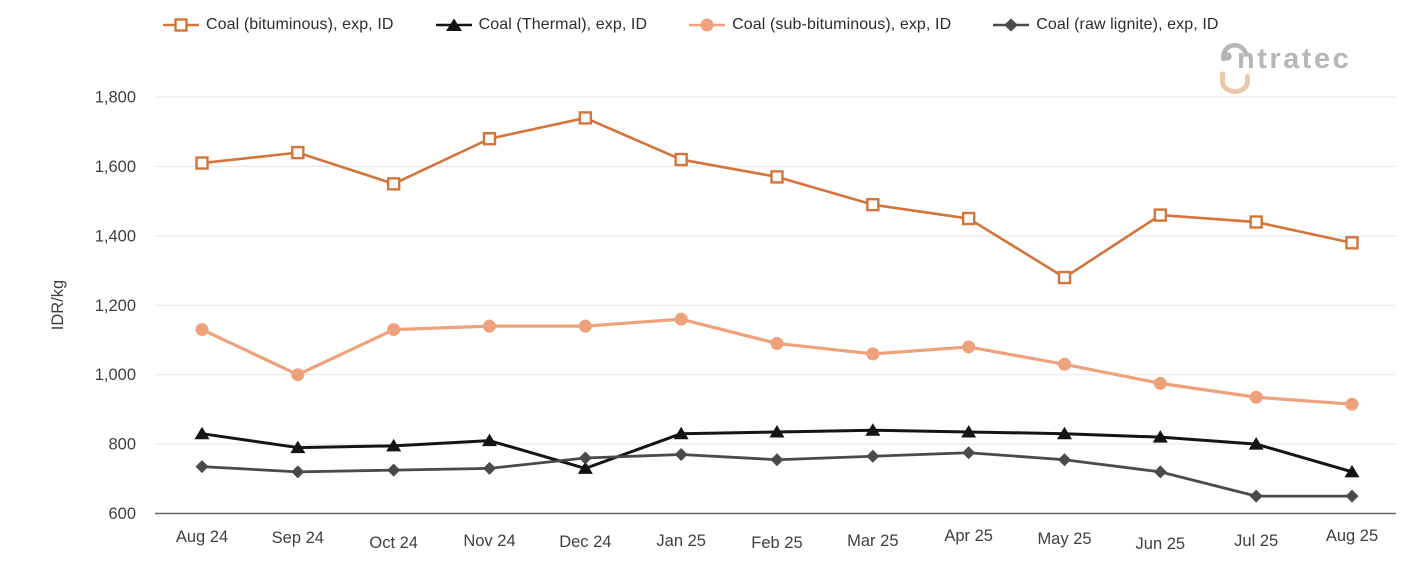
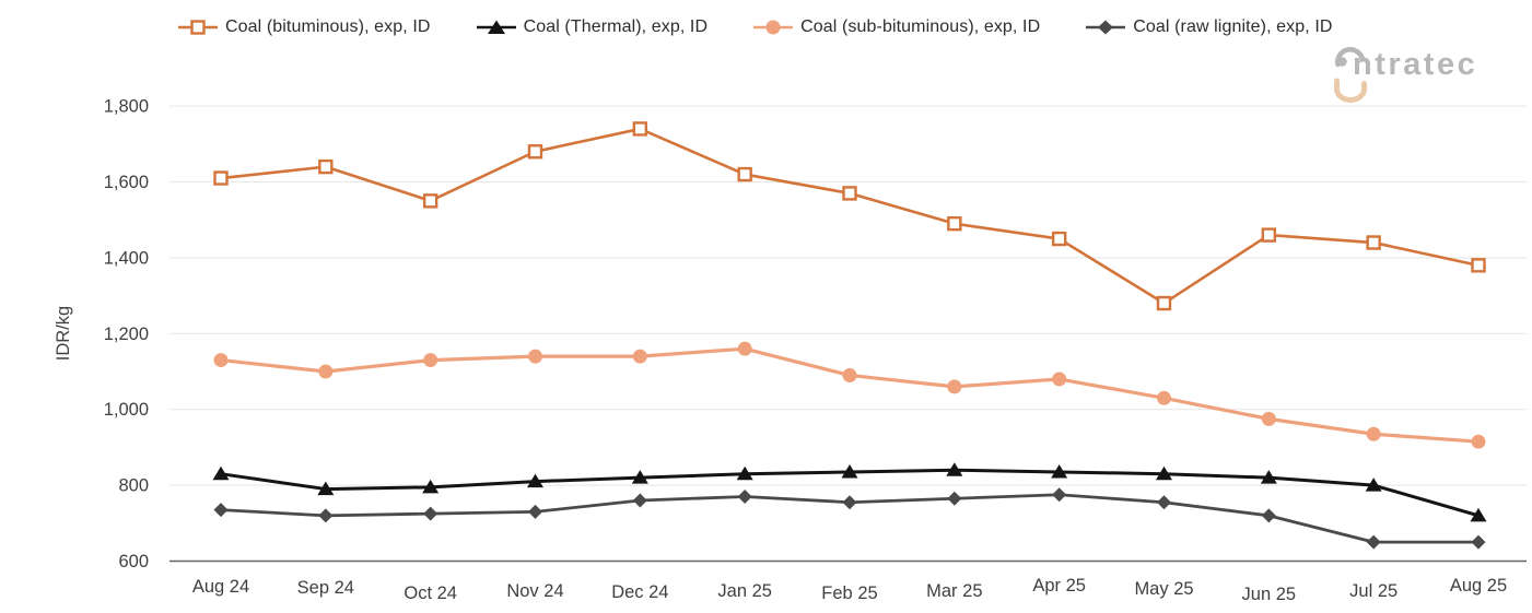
Coal (sub-bituminous), exp, ID/Sep 24: 1000 -> 1100
Coal (Thermal), exp, ID/Dec 24: 730 -> 820
